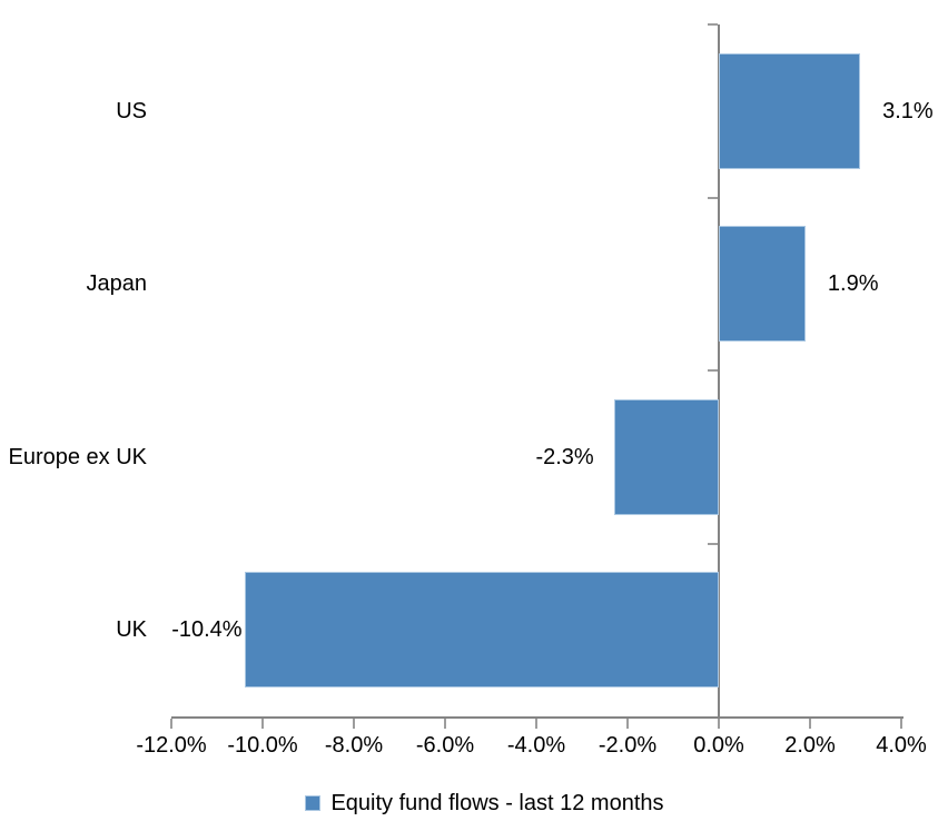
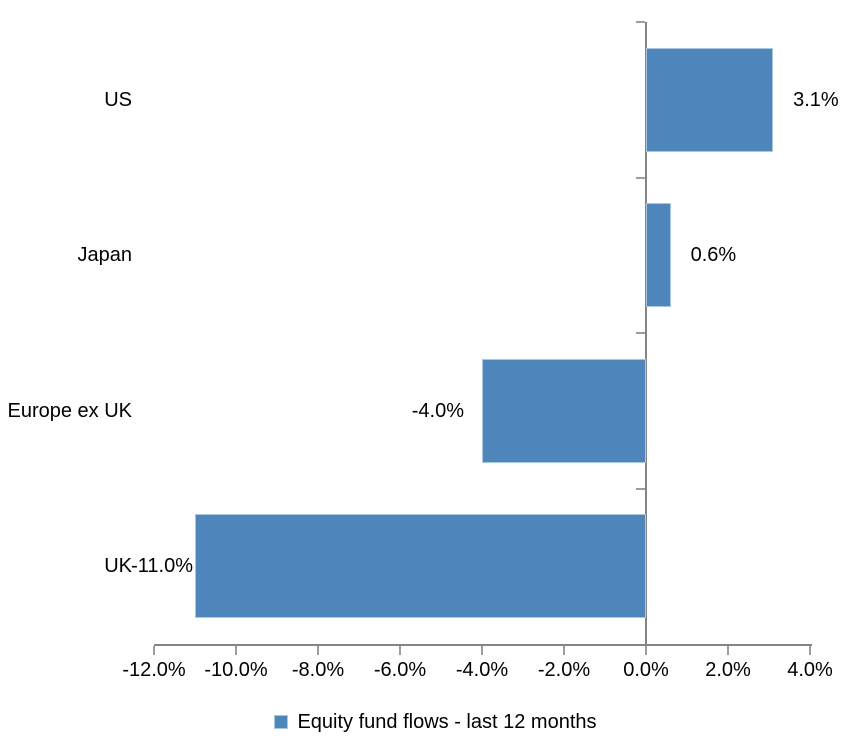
Japan: 1.9% -> 0.6%
Europe ex UK: -2.3% -> -4.0%
UK: -10.4% -> -11.0%
